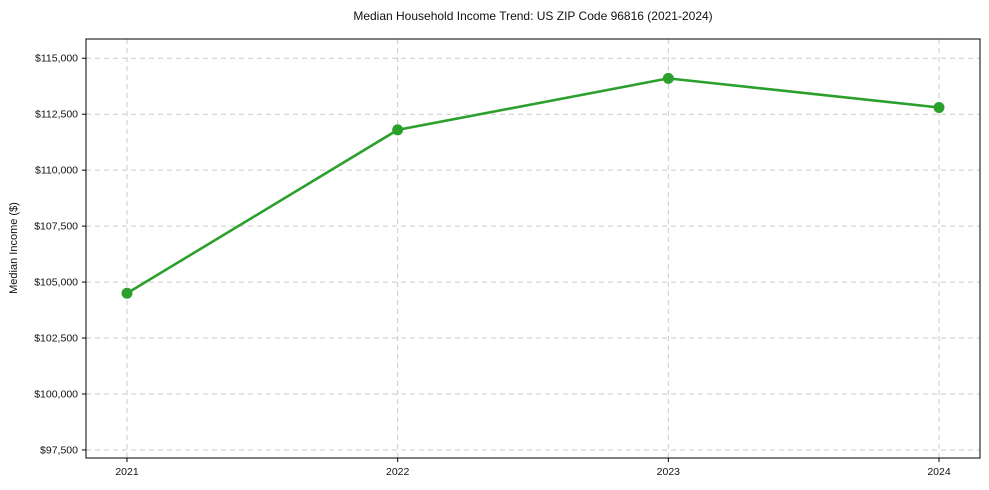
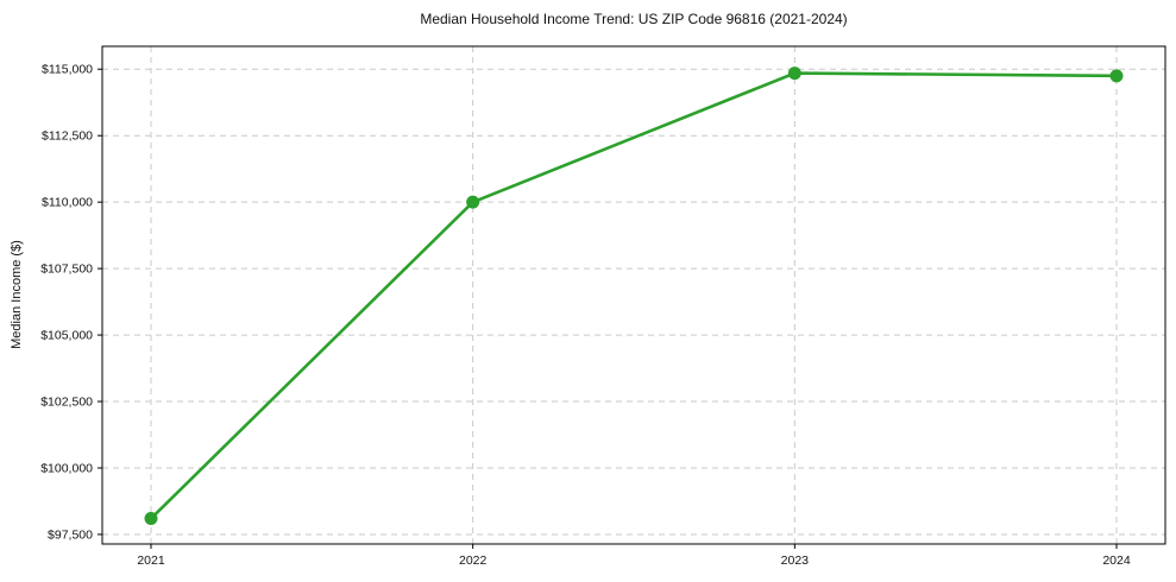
2021: $104500 -> $98100
2022: $111800 -> $110000
2023: $114100 -> $114800
2024: $112800 -> $114800
